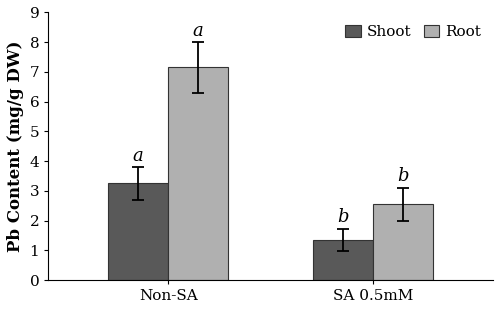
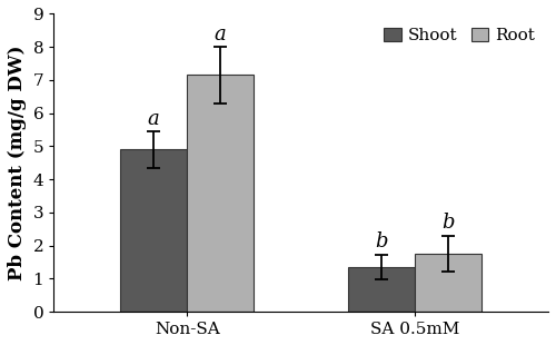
Shoot/Non-SA: 3.25 -> 4.90
Root/SA 0.5mM: 2.55 -> 1.75
